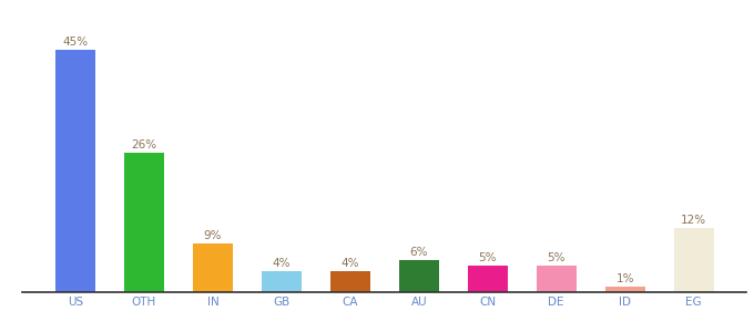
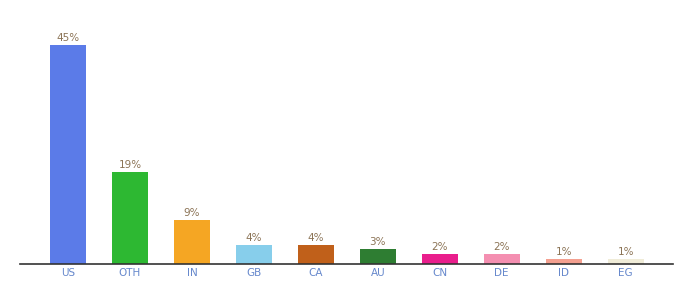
OTH: 26% -> 19%
AU: 6% -> 3%
CN: 5% -> 2%
DE: 5% -> 2%
EG: 12% -> 1%
